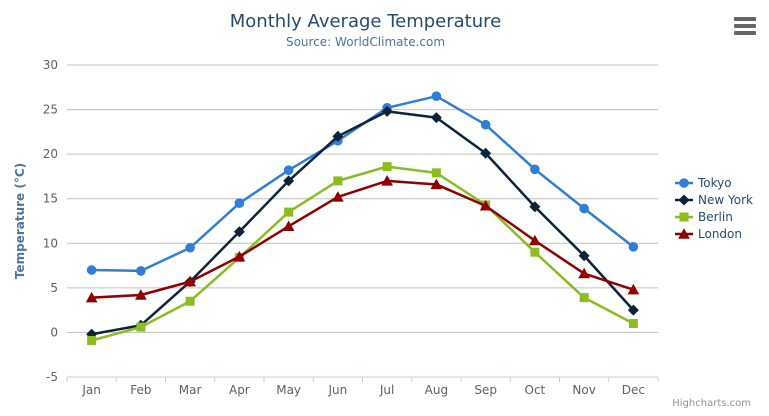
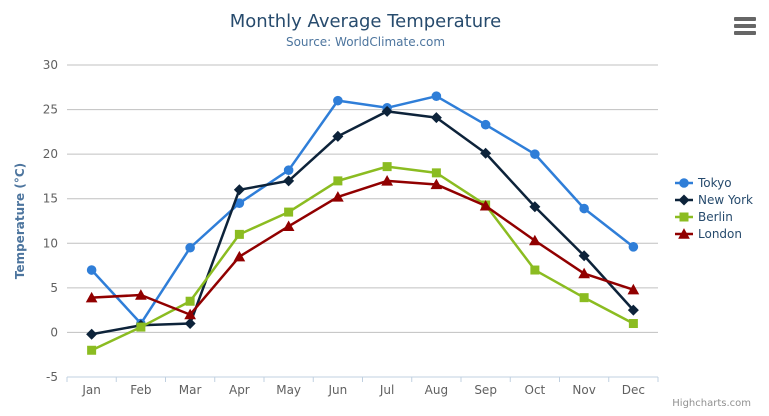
Berlin/Jan: -1 -> -2
Tokyo/Feb: 7 -> 1
New York/Mar: 6 -> 1
London/Mar: 6 -> 2
New York/Apr: 11 -> 16
Berlin/Apr: 8 -> 11
Tokyo/Jun: 22 -> 26
Tokyo/Oct: 18 -> 20
Berlin/Oct: 9 -> 7
